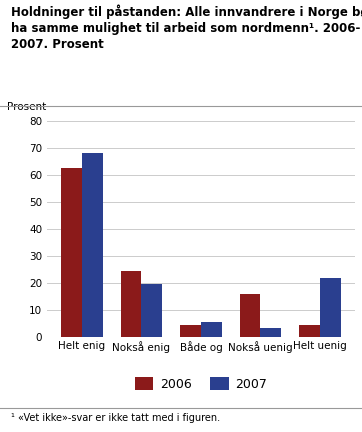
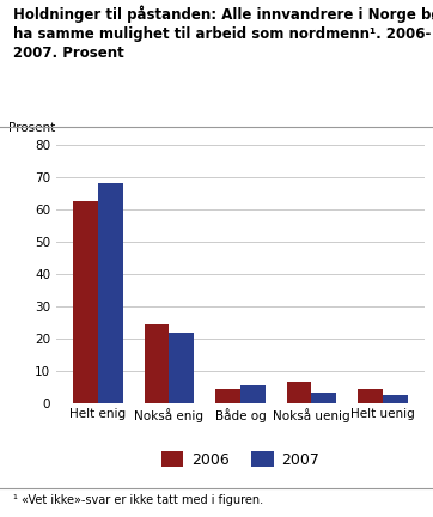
2007/Nokså enig: 19.5 -> 22.0
2006/Nokså uenig: 16.0 -> 6.5
2007/Helt uenig: 22.0 -> 2.5
